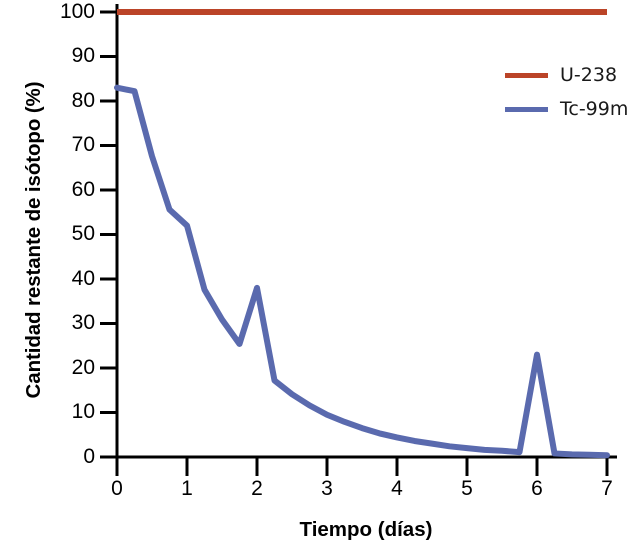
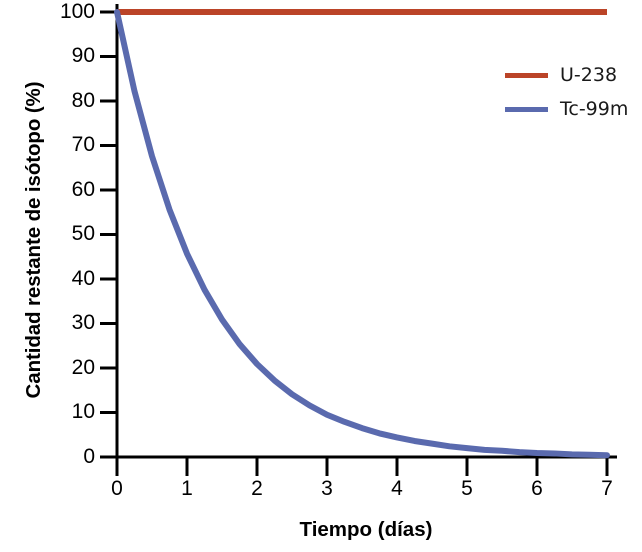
Tc-99m/0: 83 -> 100
Tc-99m/1: 52 -> 46
Tc-99m/2: 38 -> 21
Tc-99m/6: 23 -> 1
